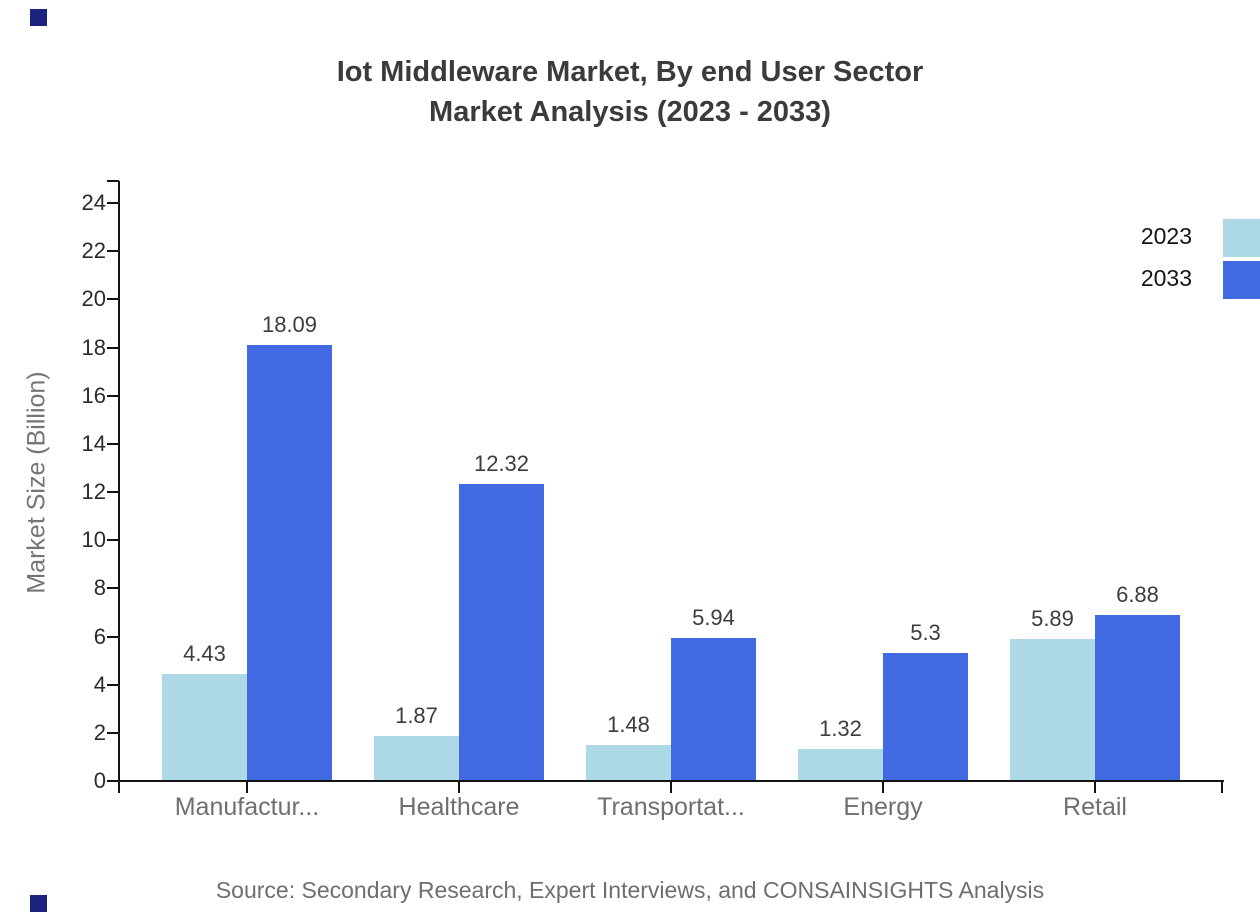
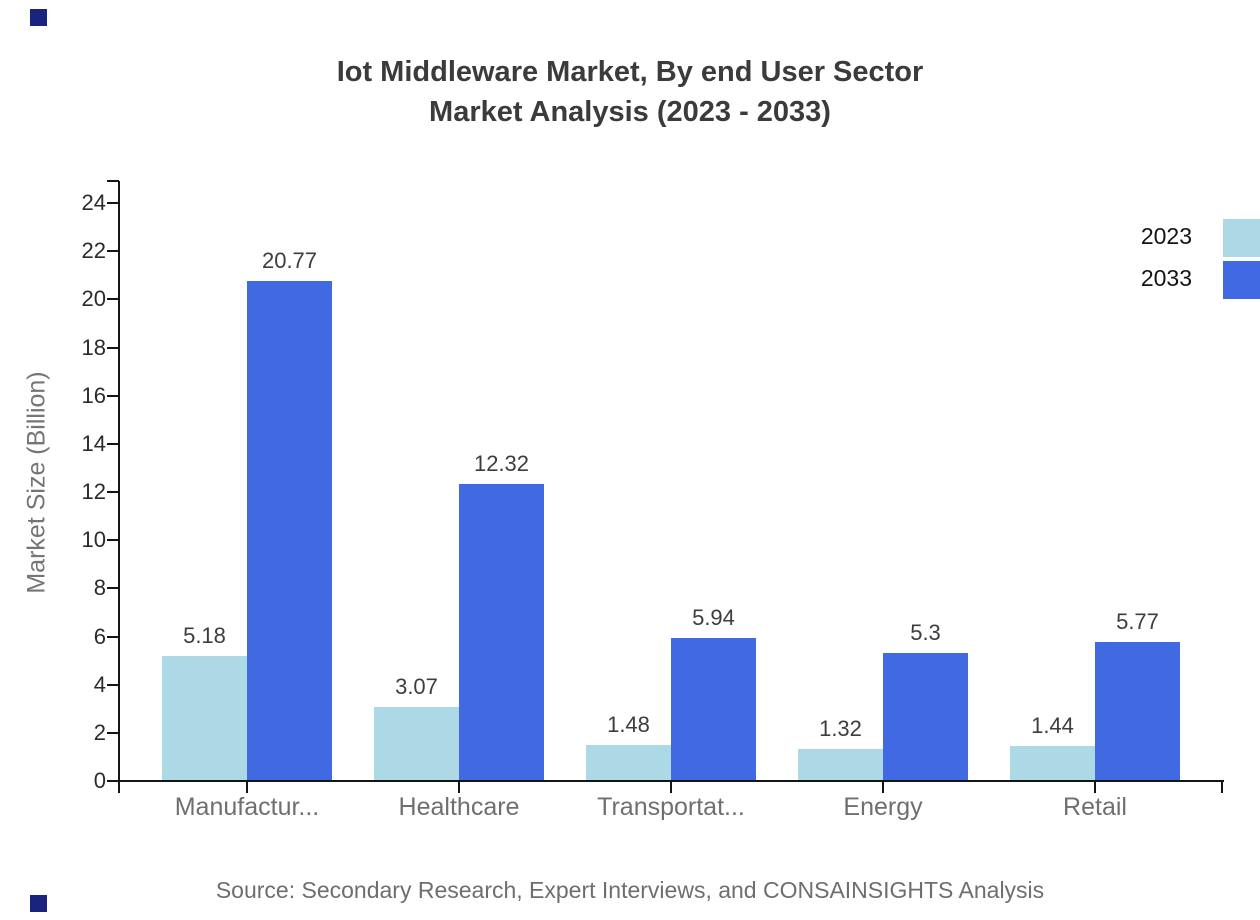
2023/Manufactur...: 4.43 -> 5.18
2033/Manufactur...: 18.09 -> 20.77
2023/Healthcare: 1.87 -> 3.07
2023/Retail: 5.89 -> 1.44
2033/Retail: 6.88 -> 5.77
